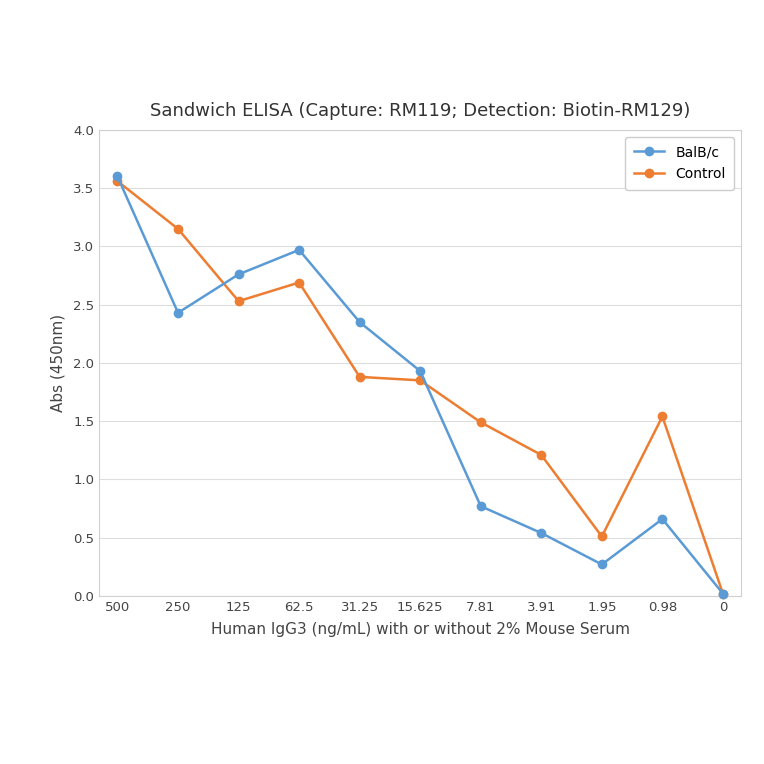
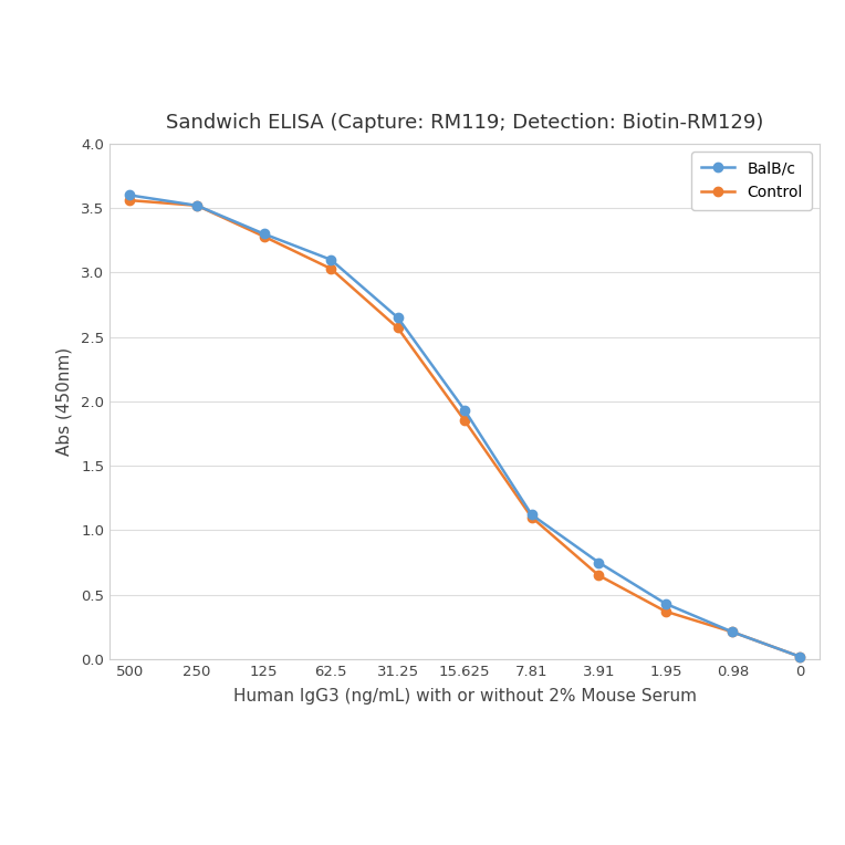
BalB/c/250: 2.43 -> 3.52
Control/250: 3.15 -> 3.52
BalB/c/125: 2.76 -> 3.30
Control/125: 2.53 -> 3.28
BalB/c/62.5: 2.97 -> 3.10
Control/62.5: 2.69 -> 3.03
BalB/c/31.25: 2.35 -> 2.65
Control/31.25: 1.88 -> 2.57
BalB/c/7.81: 0.77 -> 1.12
Control/7.81: 1.49 -> 1.10
BalB/c/3.91: 0.54 -> 0.75
Control/3.91: 1.21 -> 0.65
BalB/c/1.95: 0.27 -> 0.43
Control/1.95: 0.51 -> 0.37
BalB/c/0.98: 0.66 -> 0.21
Control/0.98: 1.54 -> 0.21
